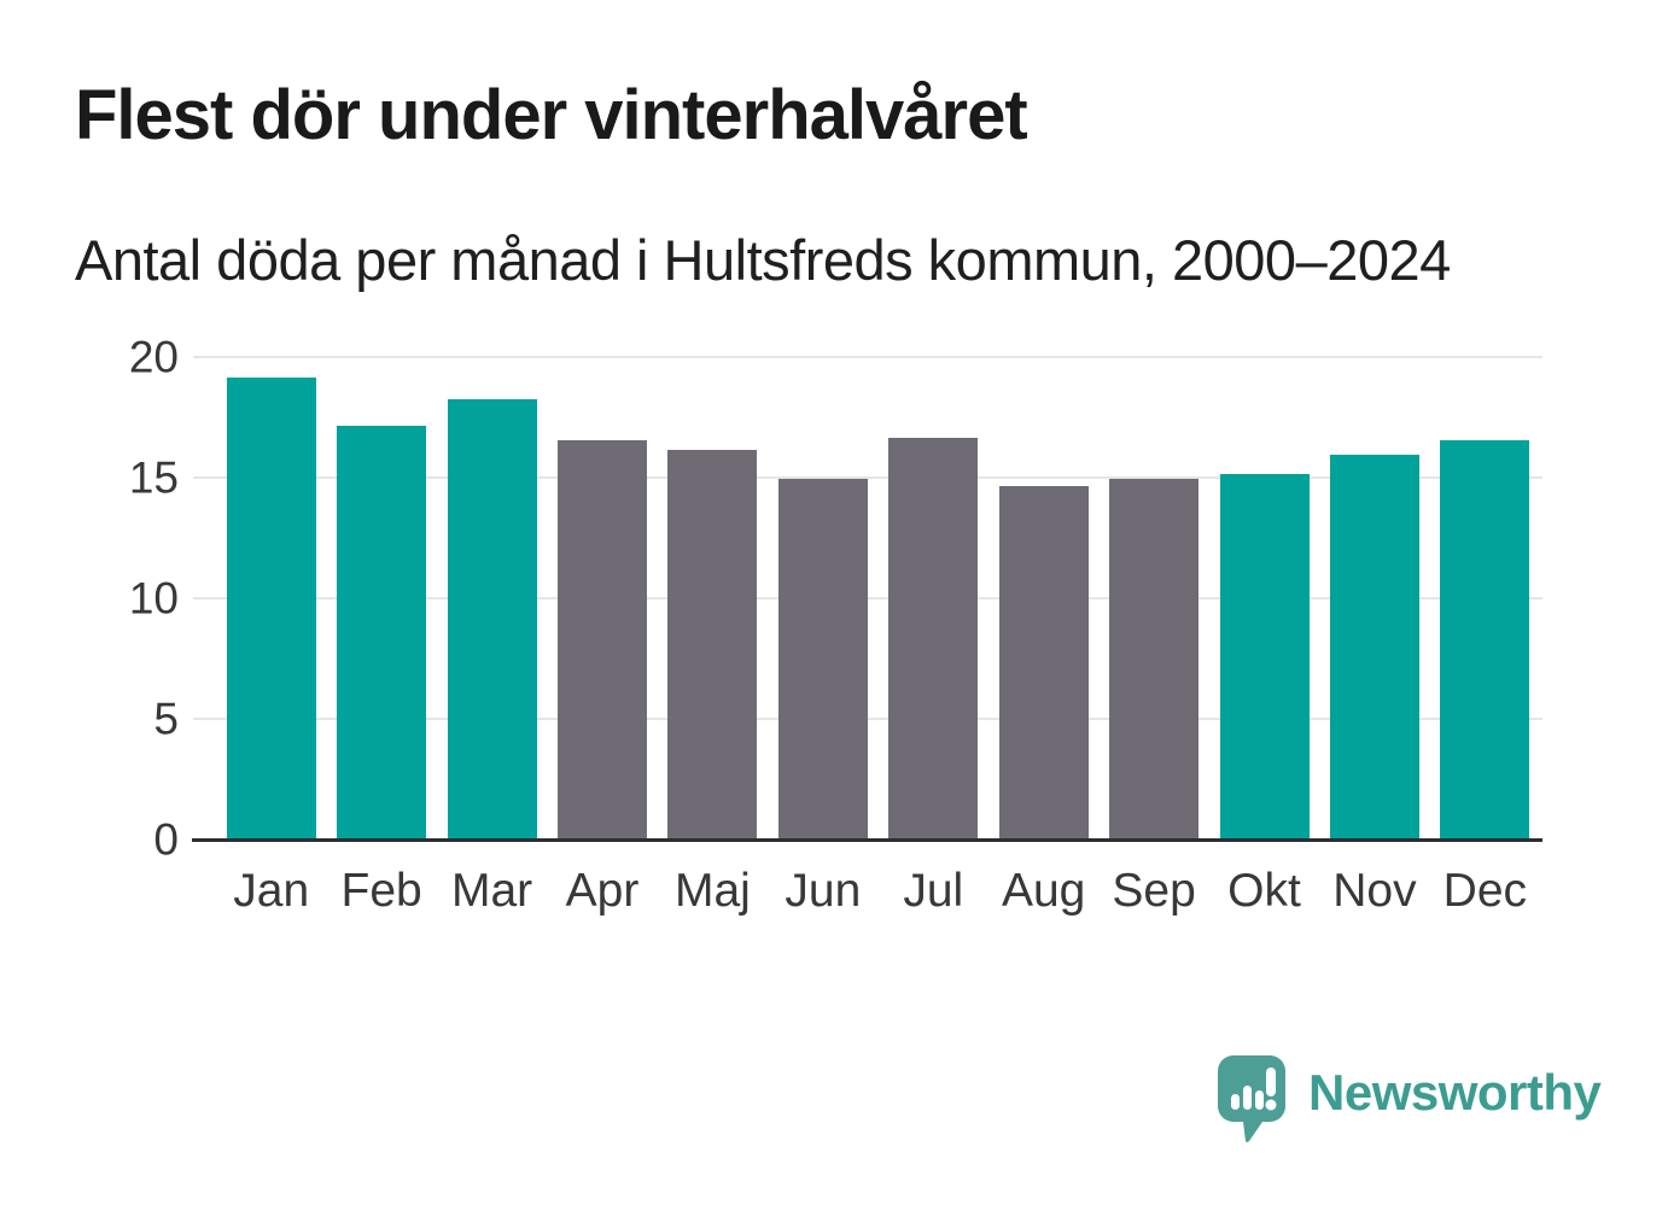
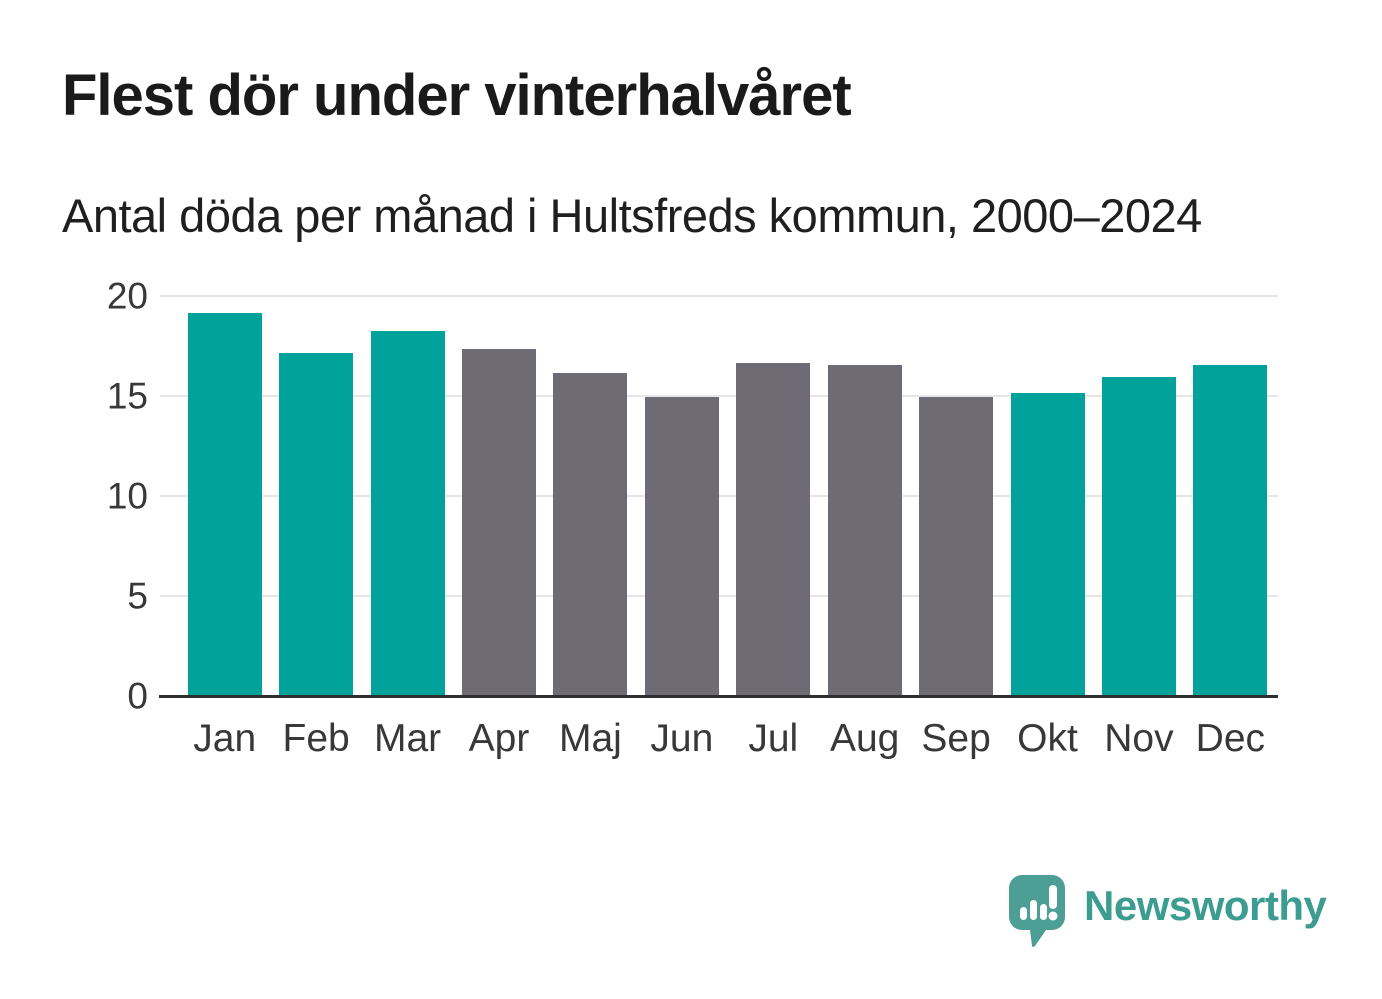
Apr: 16.5 -> 17.3
Aug: 14.6 -> 16.5
